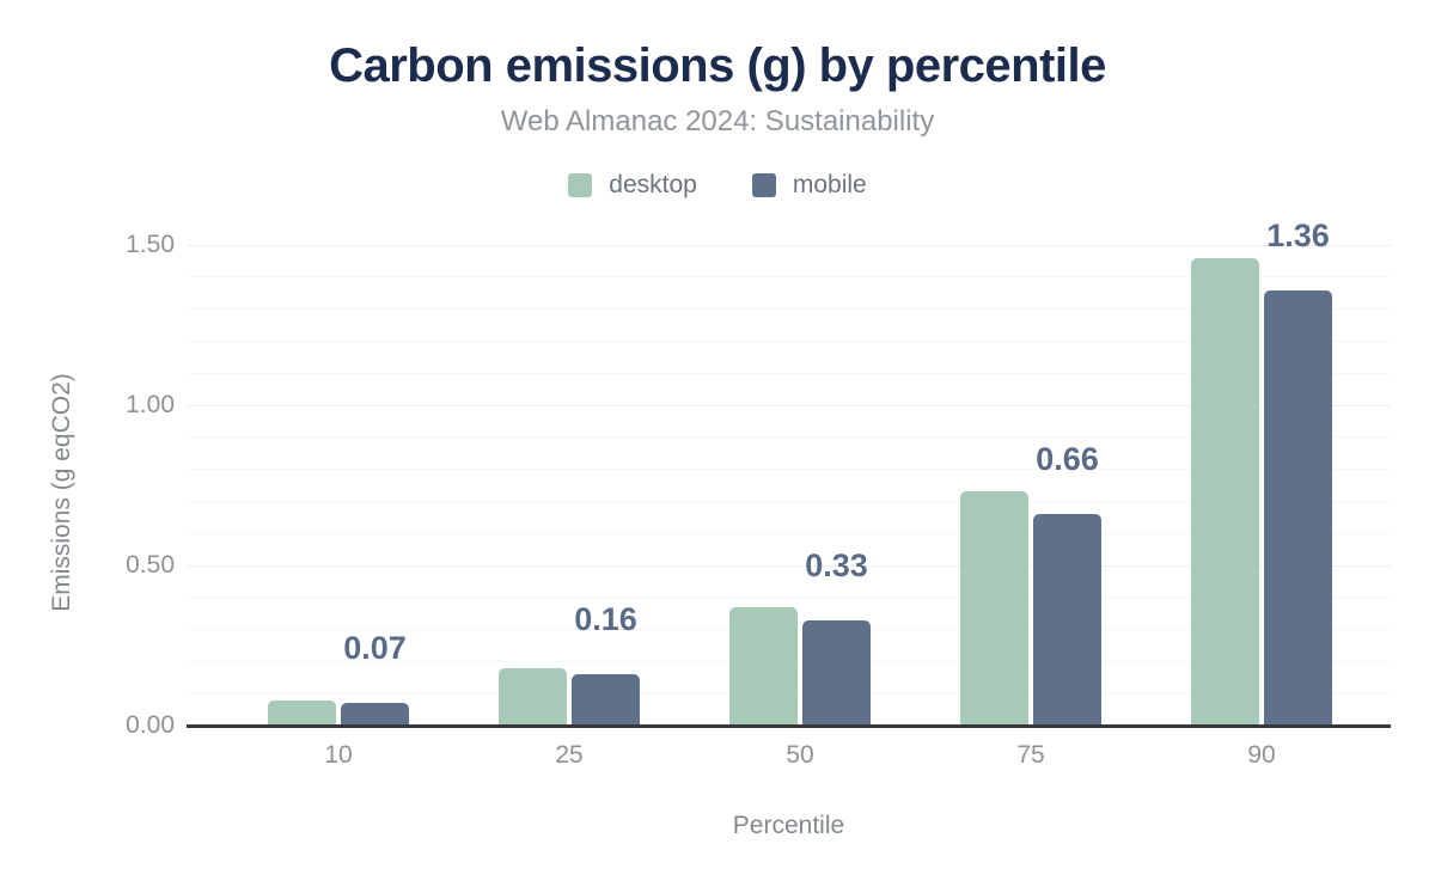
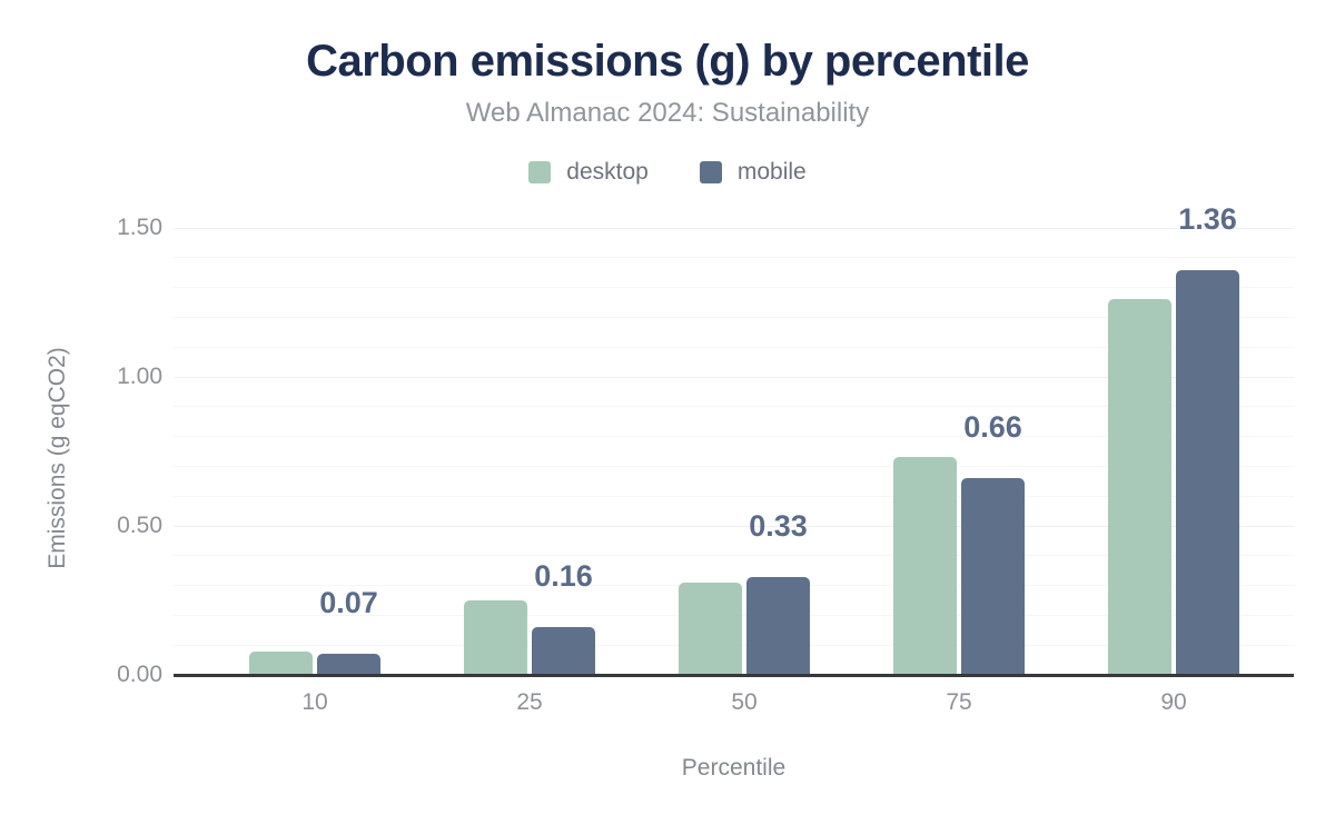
desktop/25: 0.18 -> 0.25
desktop/50: 0.37 -> 0.31
desktop/90: 1.46 -> 1.26
